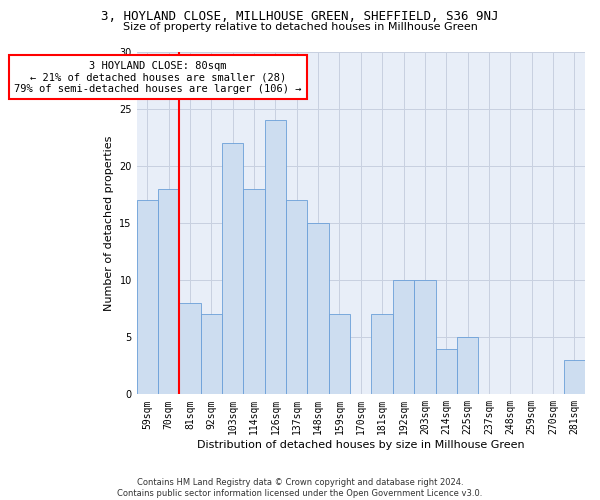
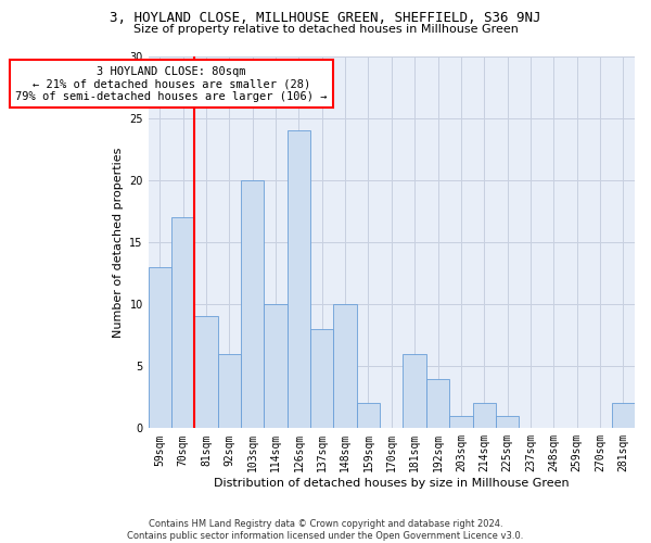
59sqm: 17 -> 13
70sqm: 18 -> 17
81sqm: 8 -> 9
92sqm: 7 -> 6
103sqm: 22 -> 20
114sqm: 18 -> 10
137sqm: 17 -> 8
148sqm: 15 -> 10
159sqm: 7 -> 2
181sqm: 7 -> 6
192sqm: 10 -> 4
203sqm: 10 -> 1
214sqm: 4 -> 2
225sqm: 5 -> 1
281sqm: 3 -> 2
